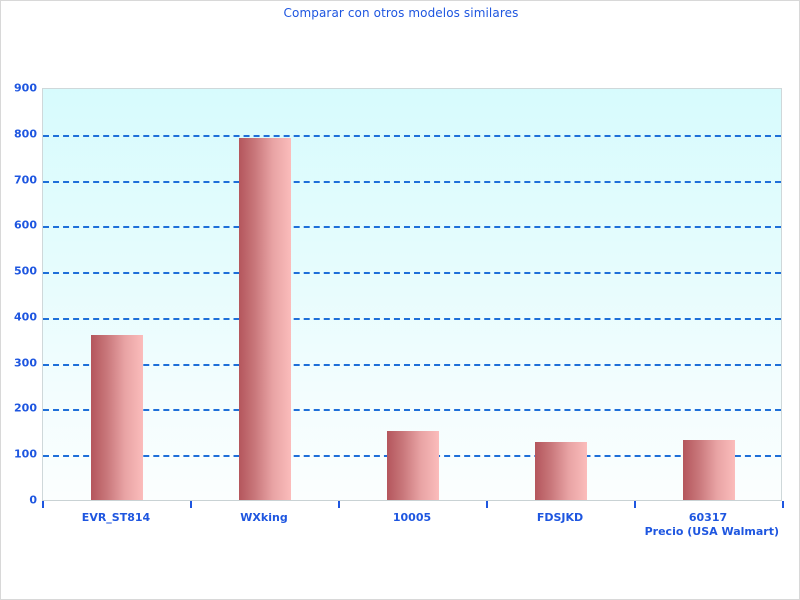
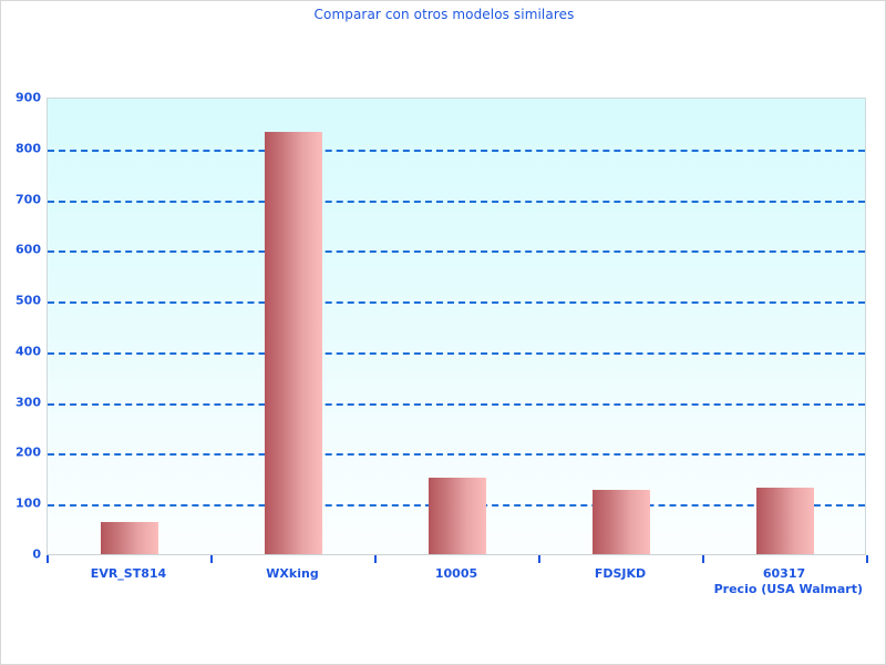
EVR_ST814: 360 -> 60
WXking: 790 -> 830
